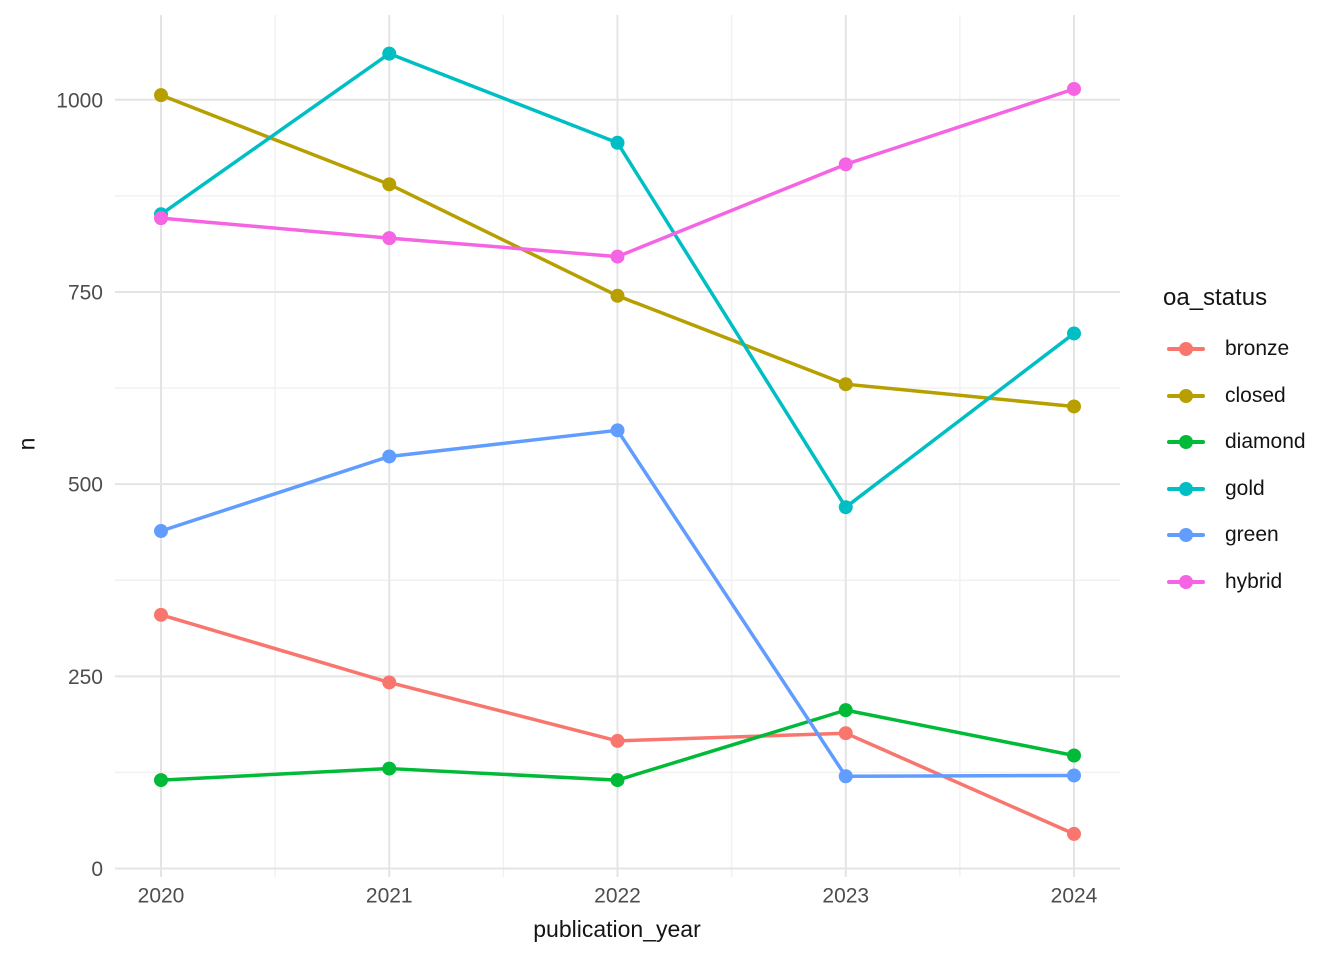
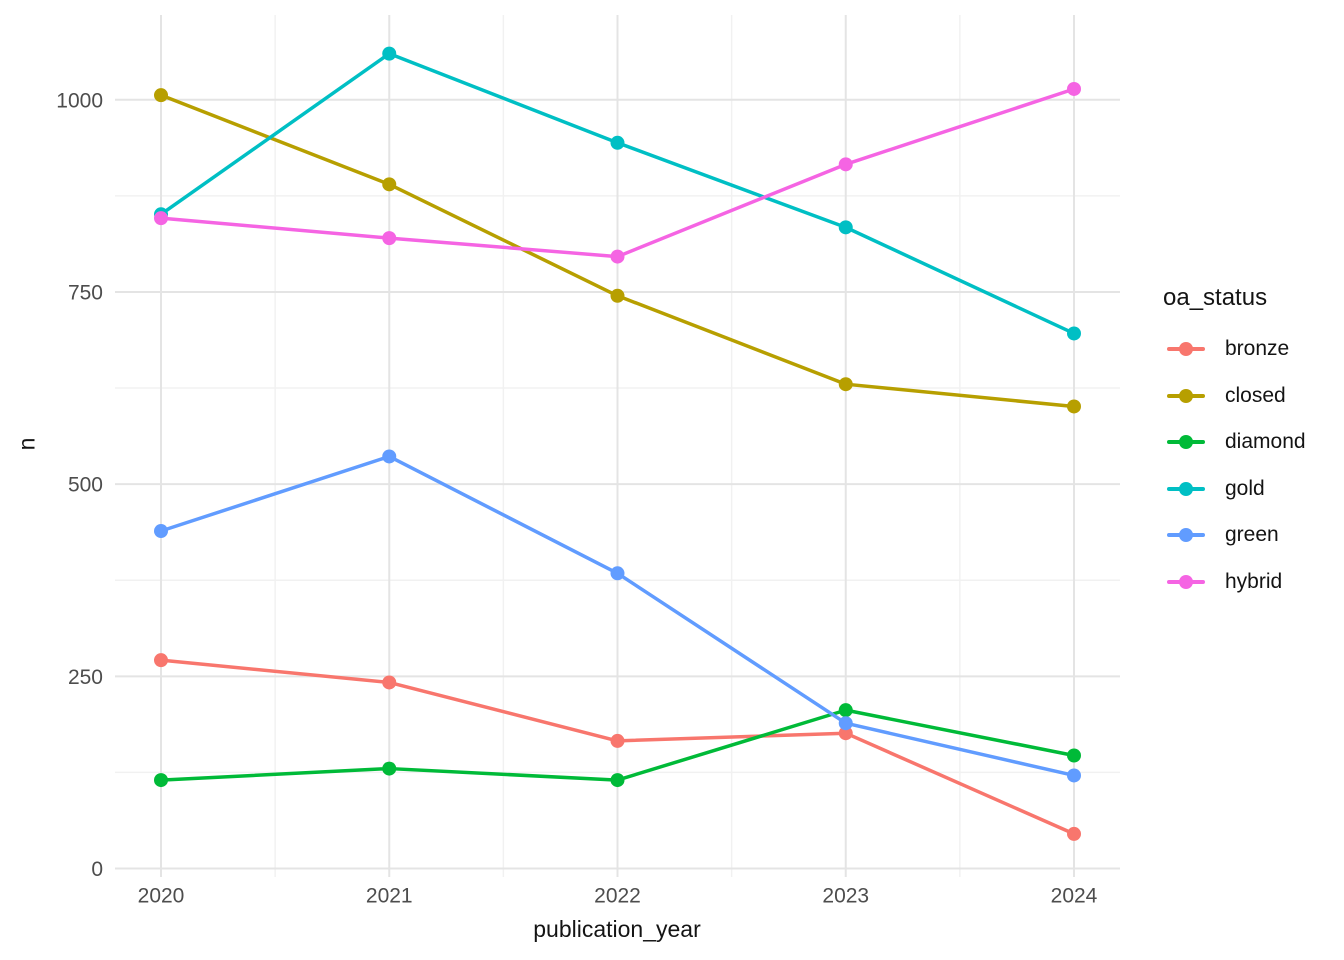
bronze/2020: 330 -> 270
green/2022: 570 -> 380
gold/2023: 470 -> 830
green/2023: 120 -> 190
